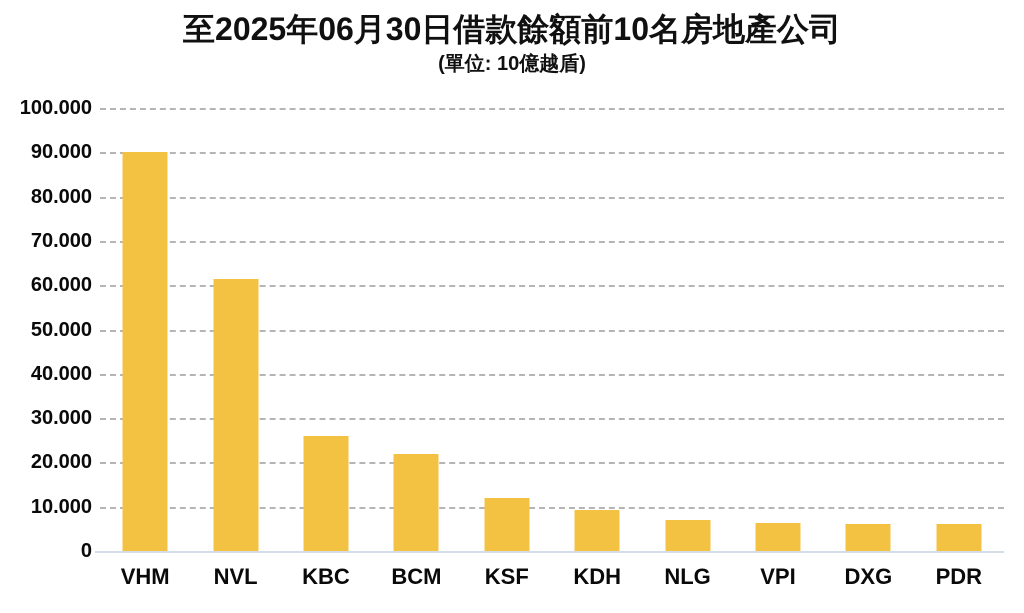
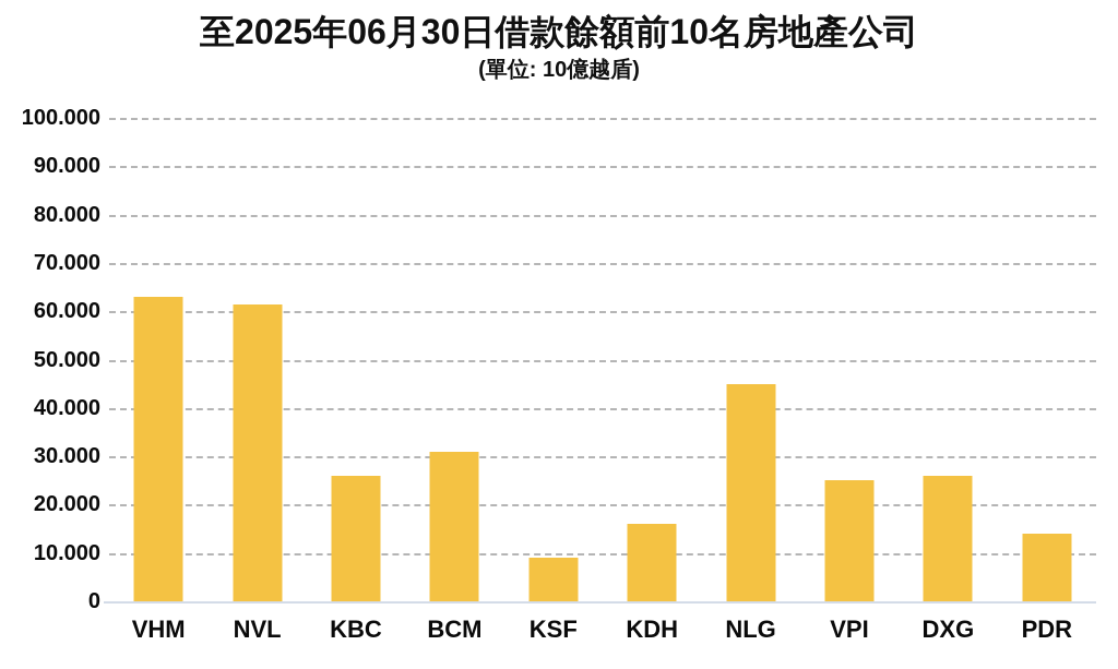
VHM: 90000 -> 63000
BCM: 22000 -> 31000
KSF: 12000 -> 9000
KDH: 9000 -> 16000
NLG: 7000 -> 45000
VPI: 6000 -> 25000
DXG: 6000 -> 26000
PDR: 6000 -> 14000
